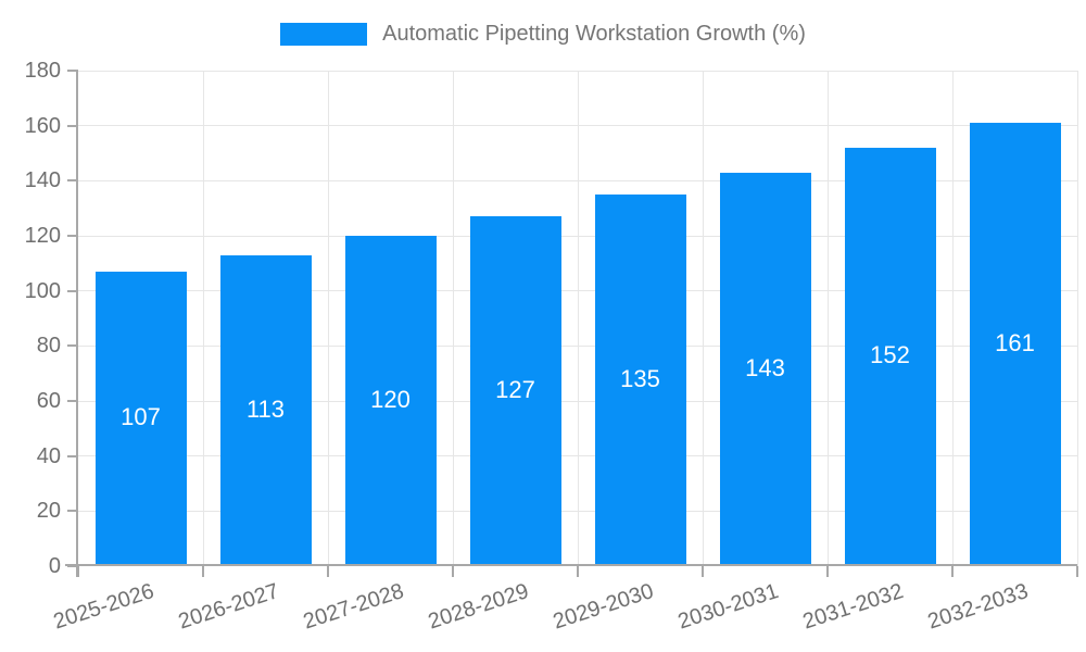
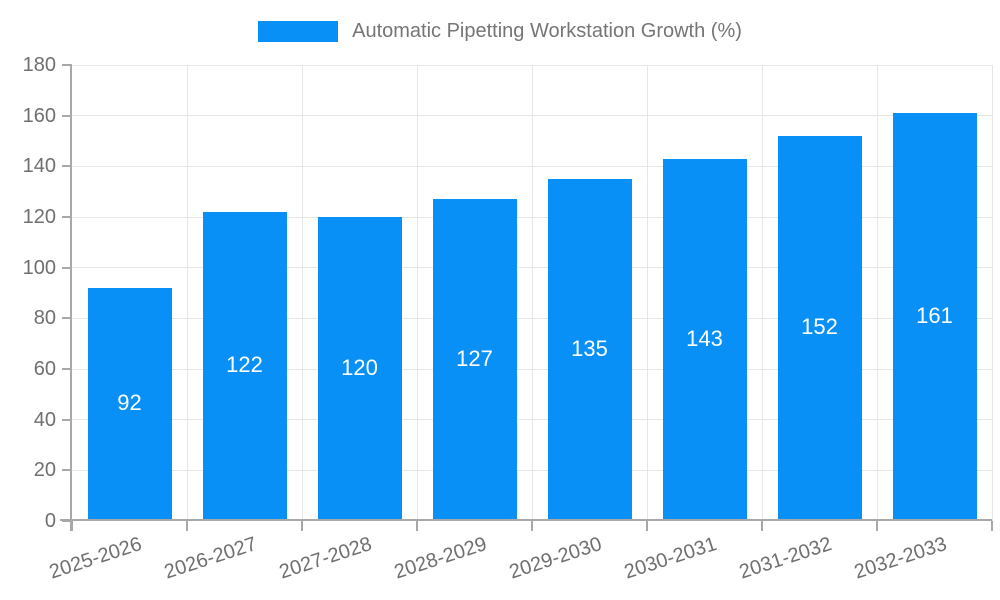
2025-2026: 107 -> 92
2026-2027: 113 -> 122
